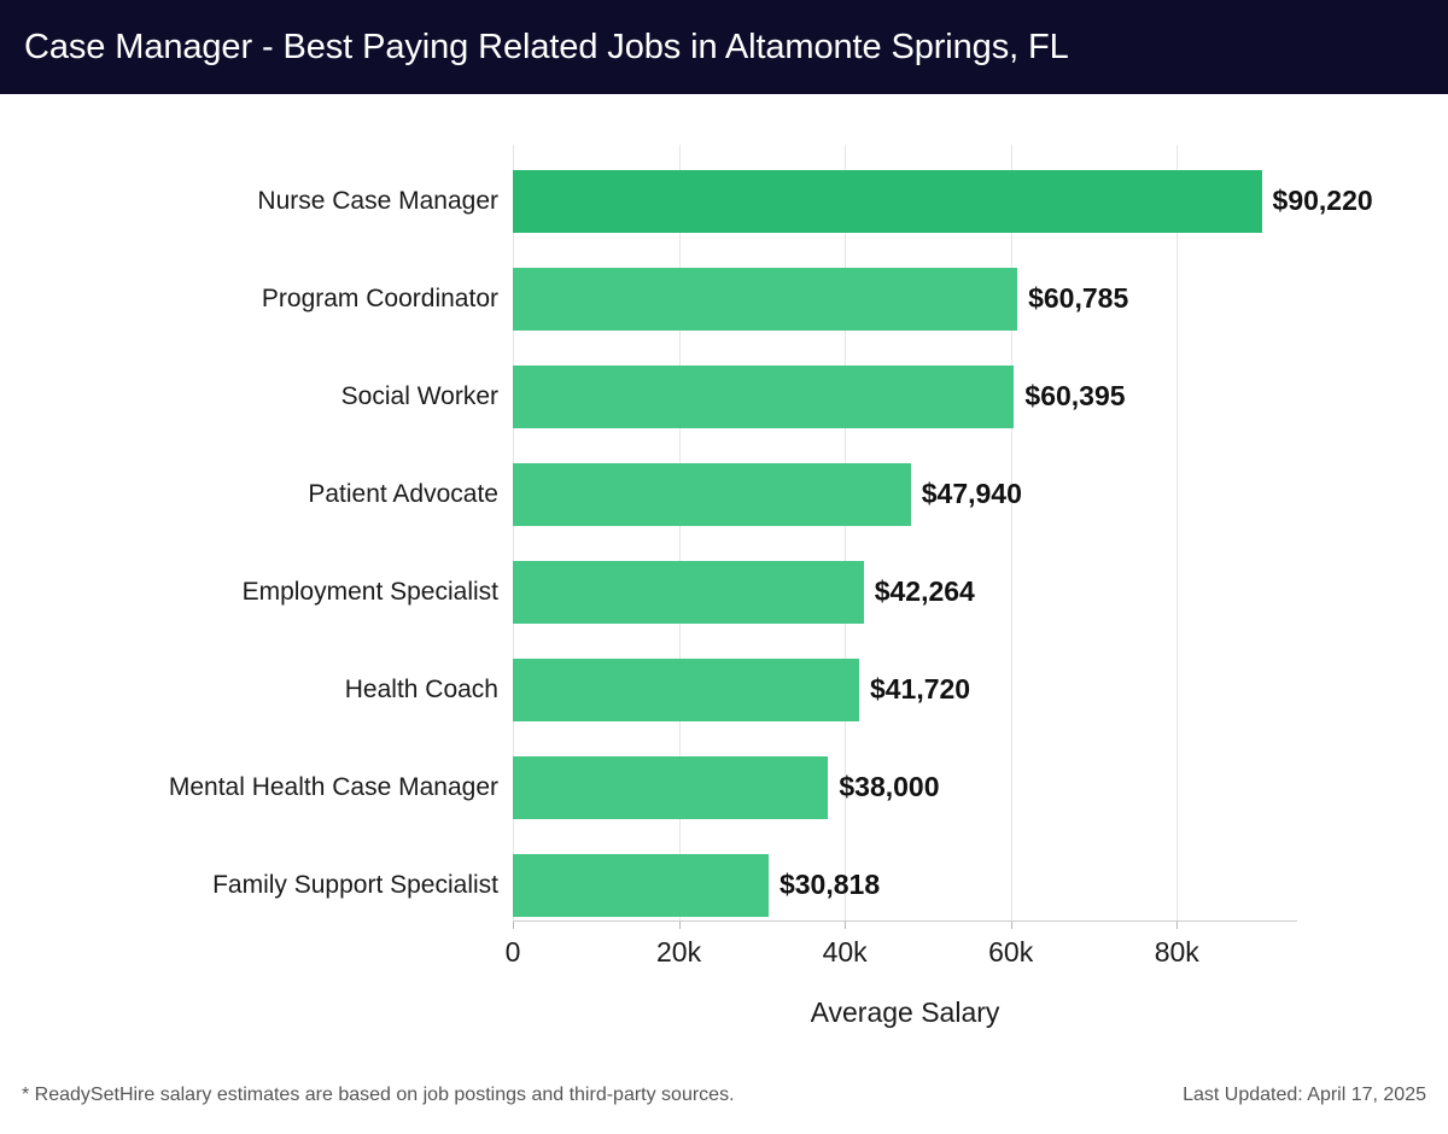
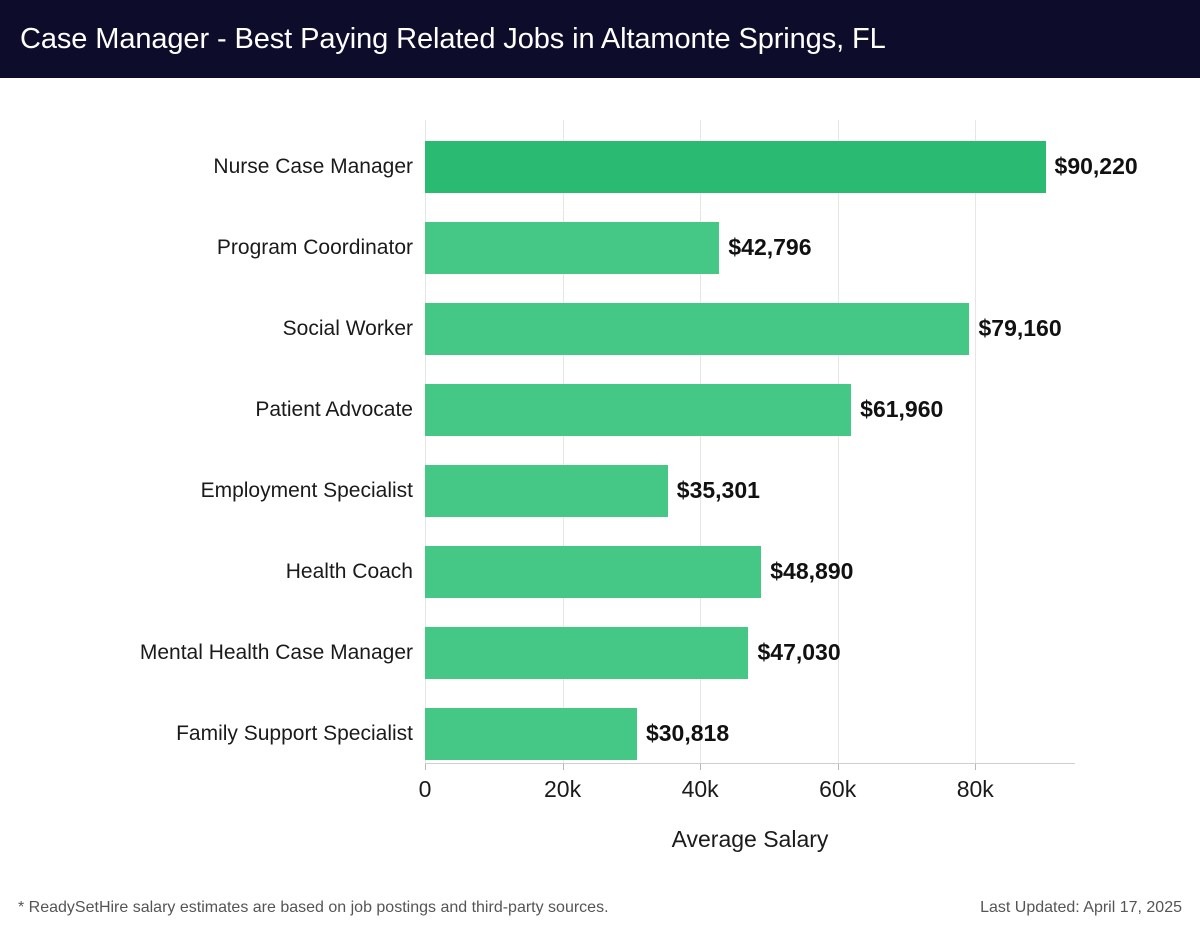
Program Coordinator: $60,785 -> $42,796
Social Worker: $60,395 -> $79,160
Patient Advocate: $47,940 -> $61,960
Employment Specialist: $42,264 -> $35,301
Health Coach: $41,720 -> $48,890
Mental Health Case Manager: $38,000 -> $47,030
